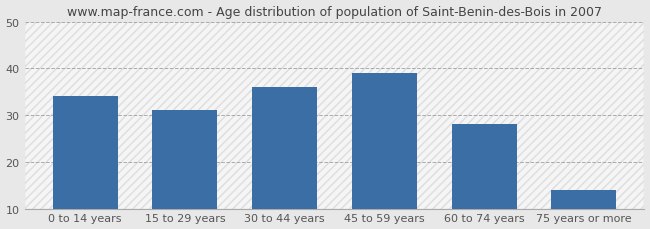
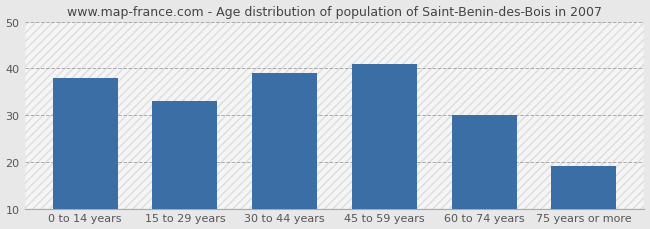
0 to 14 years: 34 -> 38
15 to 29 years: 31 -> 33
30 to 44 years: 36 -> 39
45 to 59 years: 39 -> 41
60 to 74 years: 28 -> 30
75 years or more: 14 -> 19
